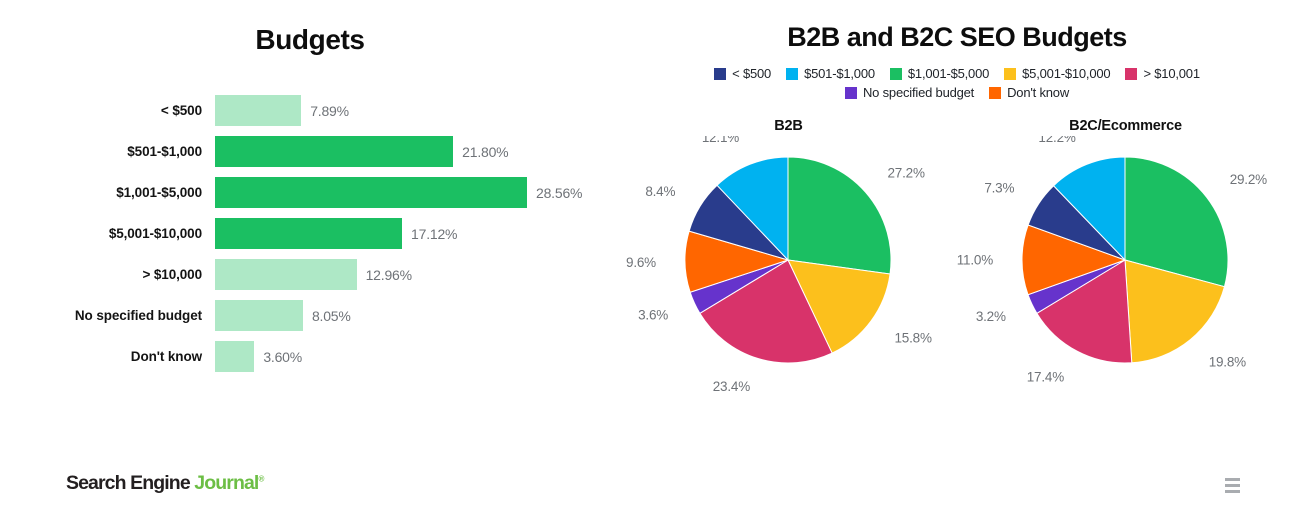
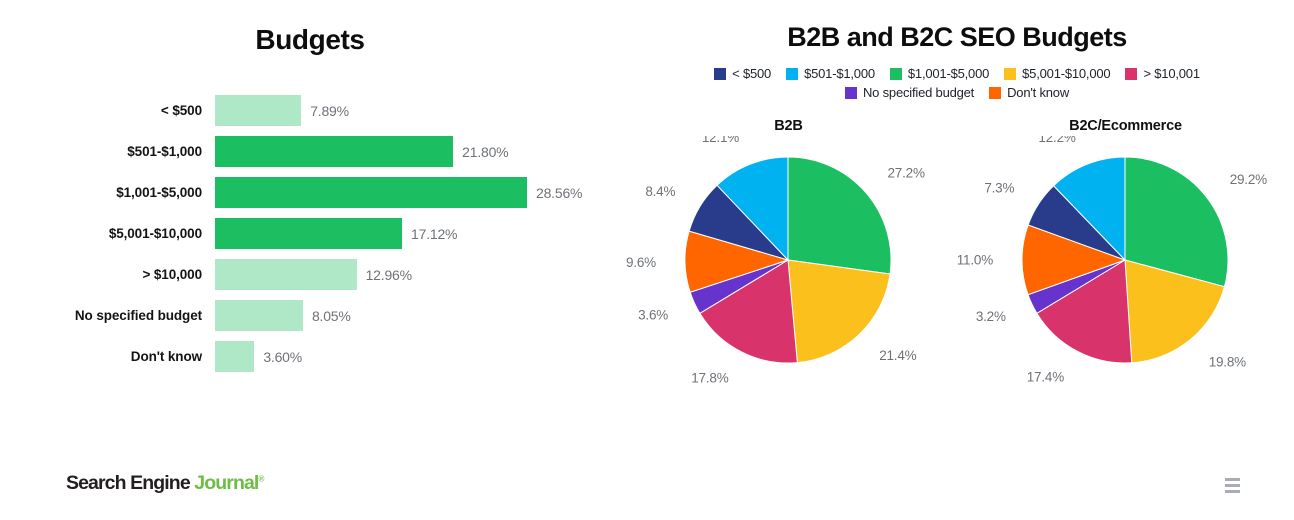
B2B/$5,001-$10,000: 15.8% -> 21.4%
B2B/> $10,001: 23.4% -> 17.8%
